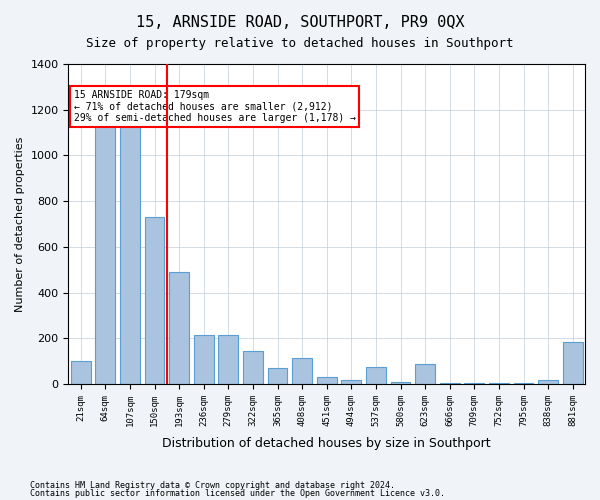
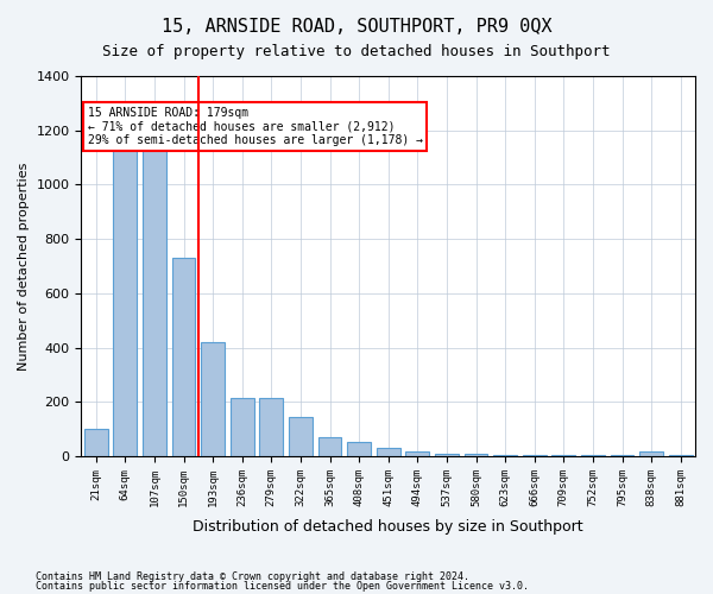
193sqm: 490 -> 420
408sqm: 115 -> 50
537sqm: 75 -> 10
623sqm: 85 -> 5
881sqm: 185 -> 5
